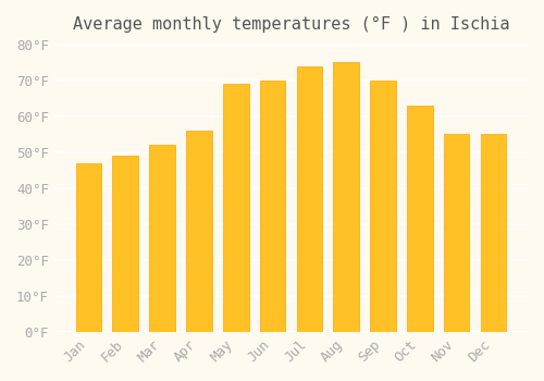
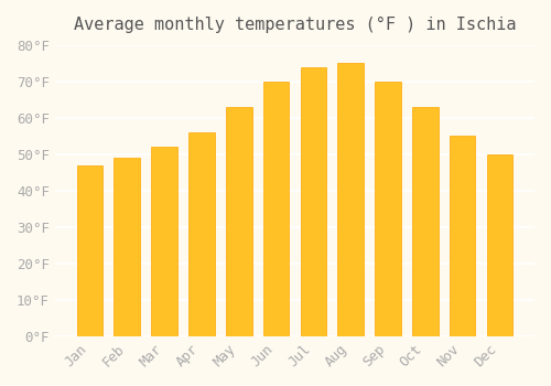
May: 69°F -> 63°F
Dec: 55°F -> 50°F
